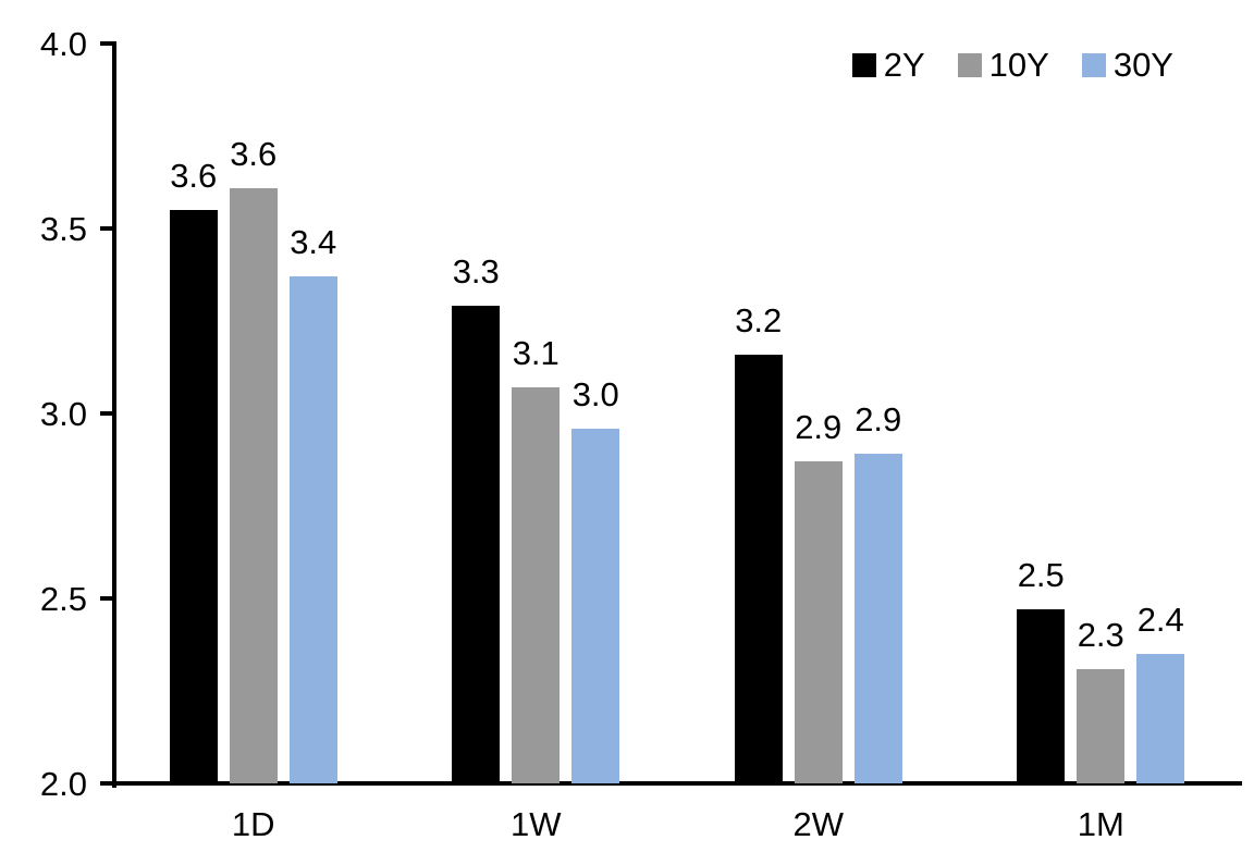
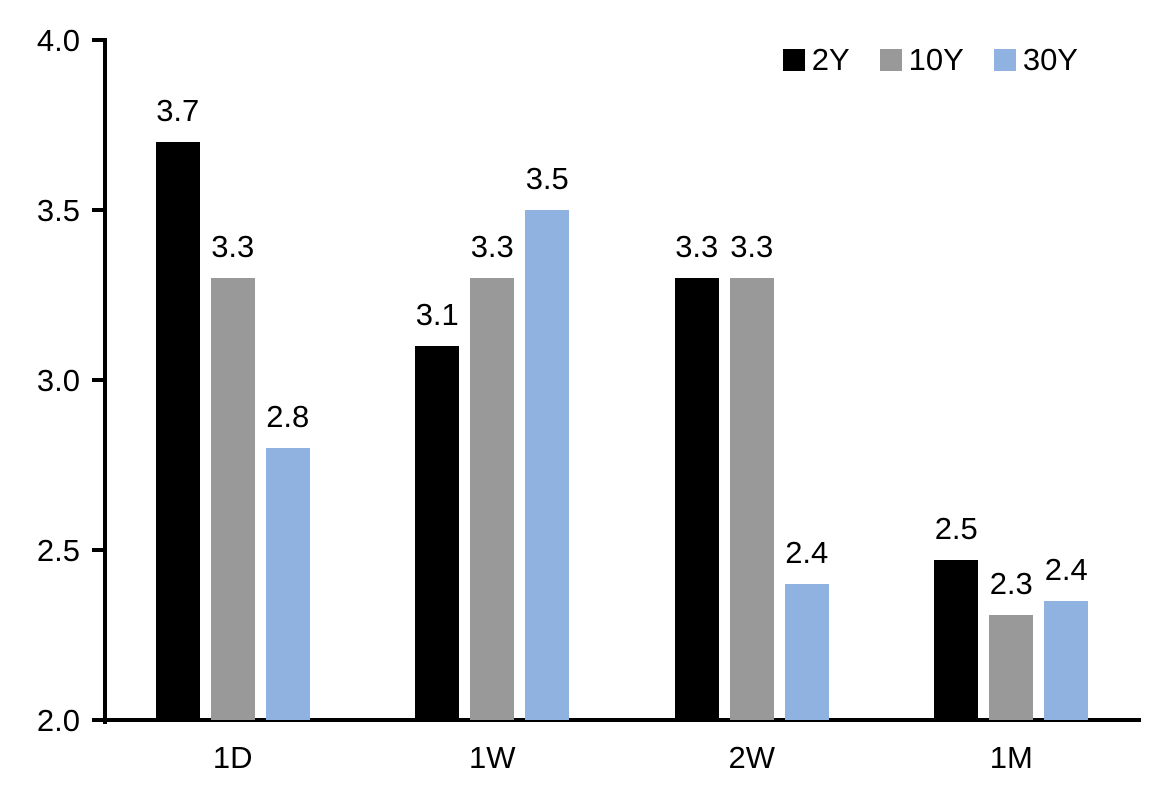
2Y/1D: 3.6 -> 3.7
10Y/1D: 3.6 -> 3.3
30Y/1D: 3.4 -> 2.8
2Y/1W: 3.3 -> 3.1
10Y/1W: 3.1 -> 3.3
30Y/1W: 3.0 -> 3.5
2Y/2W: 3.2 -> 3.3
10Y/2W: 2.9 -> 3.3
30Y/2W: 2.9 -> 2.4
